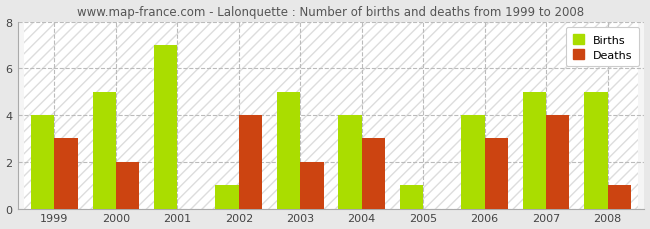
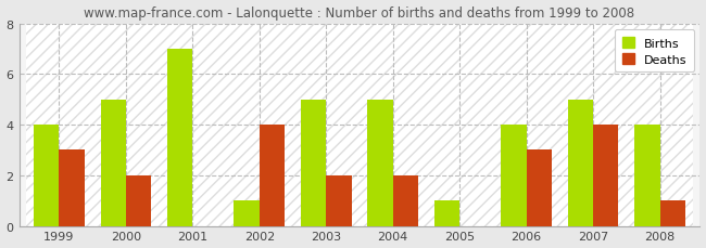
Births/2004: 4 -> 5
Deaths/2004: 3 -> 2
Births/2008: 5 -> 4
